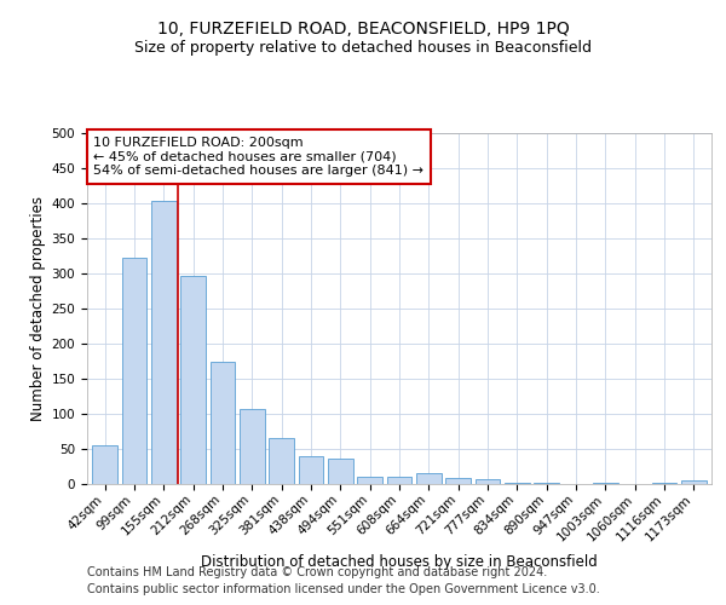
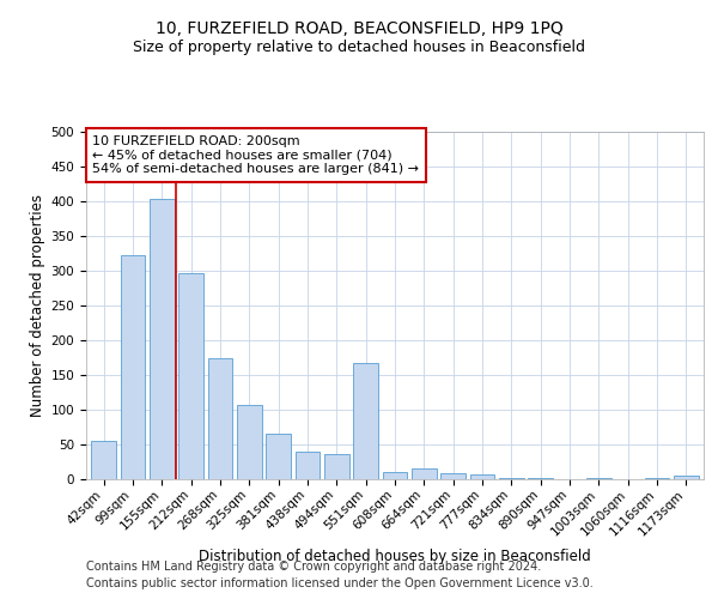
551sqm: 11 -> 168
